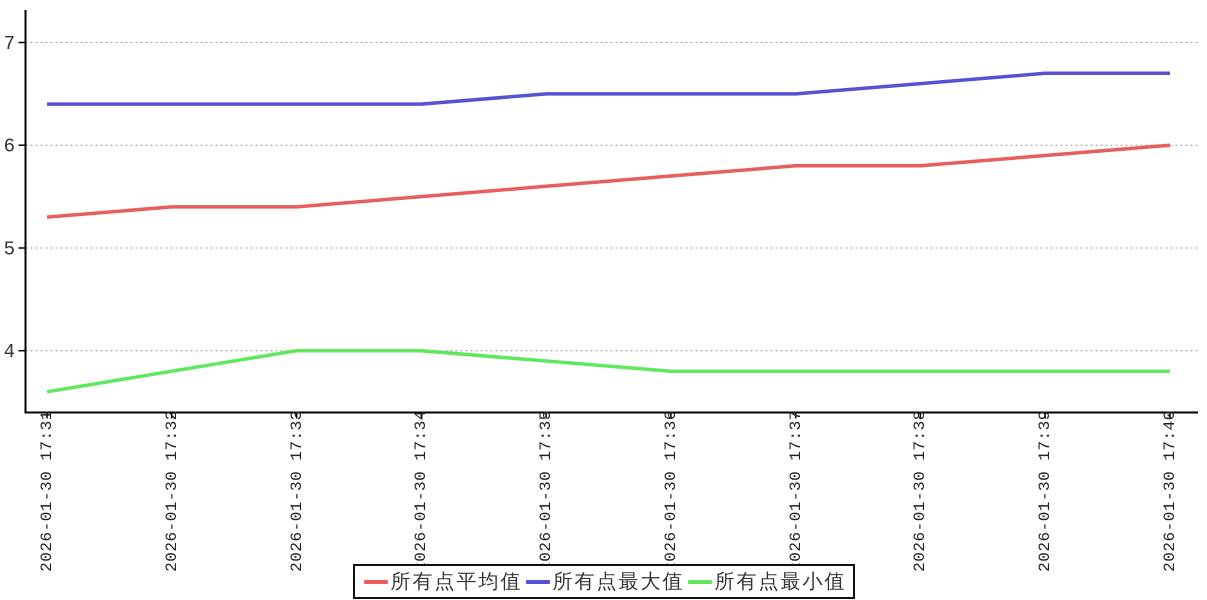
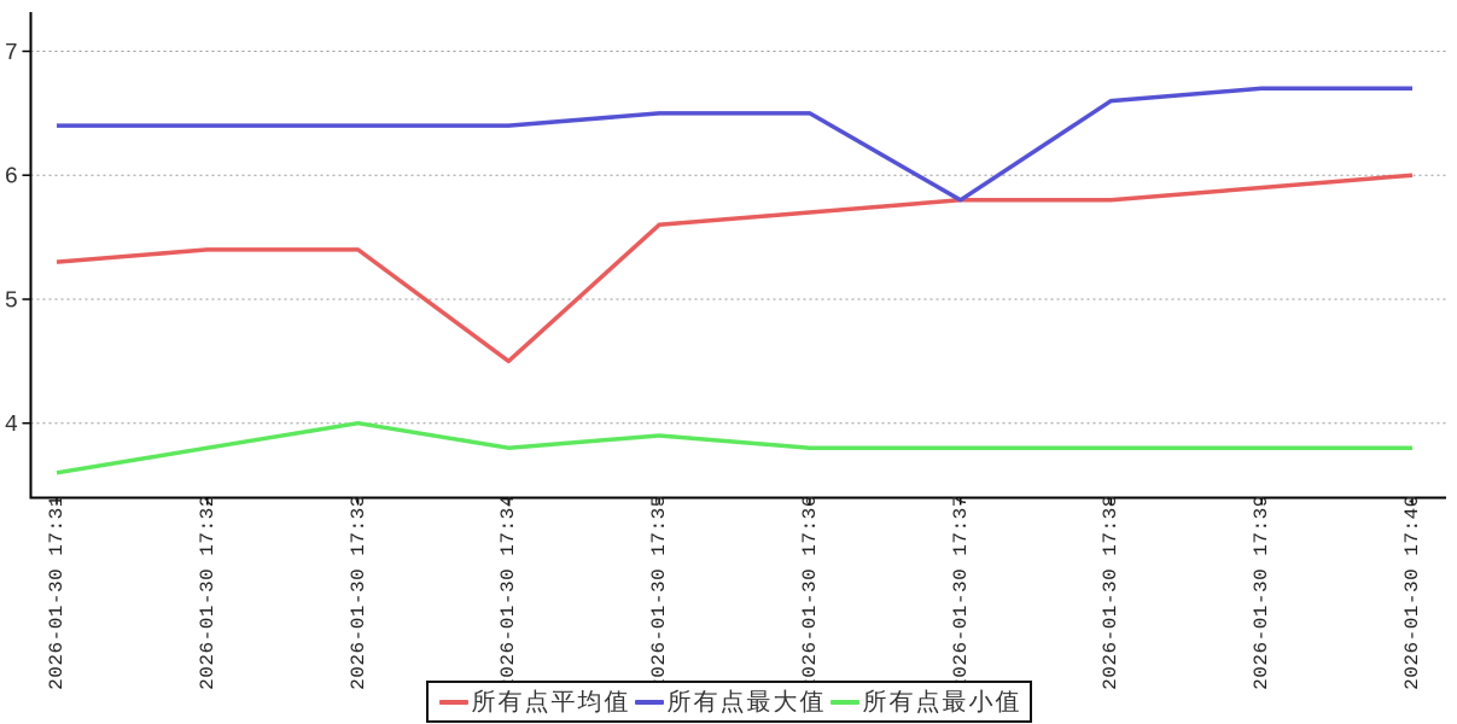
所有点平均值/2026-01-30 17:34: 5.5 -> 4.5
所有点最小值/2026-01-30 17:34: 4.0 -> 3.8
所有点最大值/2026-01-30 17:37: 6.5 -> 5.8
